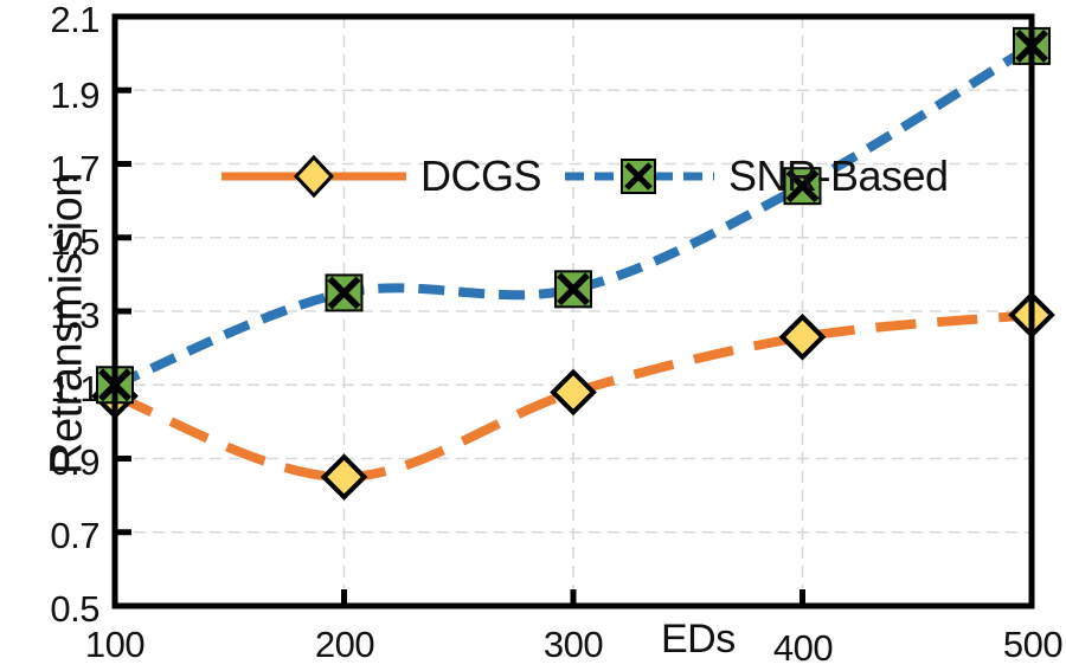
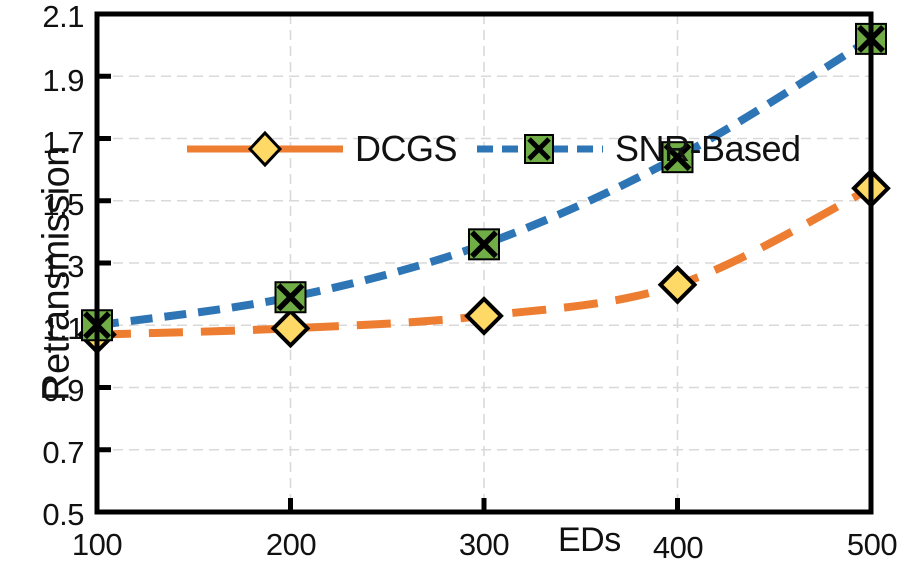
DCGS/200: 0.85 -> 1.09
SNR-Based/200: 1.35 -> 1.19
DCGS/300: 1.08 -> 1.13
DCGS/500: 1.29 -> 1.54
